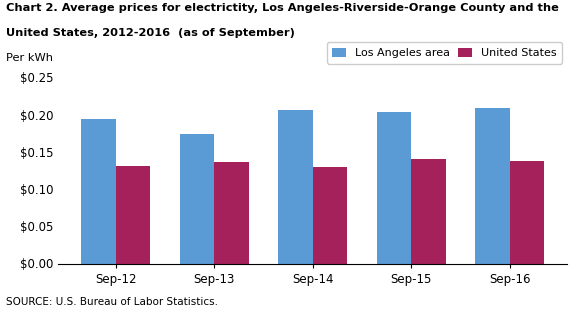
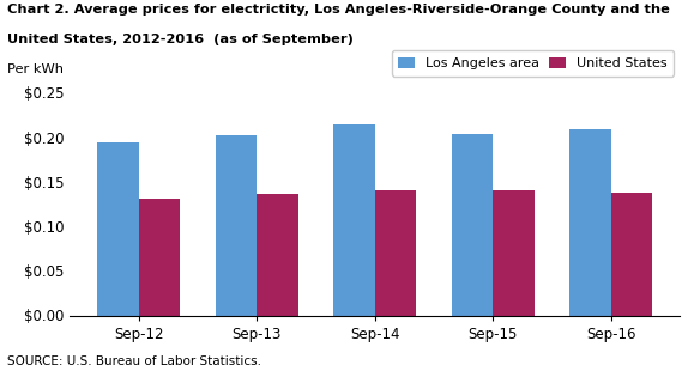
Los Angeles area/Sep-13: $0.174 -> $0.202
Los Angeles area/Sep-14: $0.206 -> $0.215
United States/Sep-14: $0.130 -> $0.140
